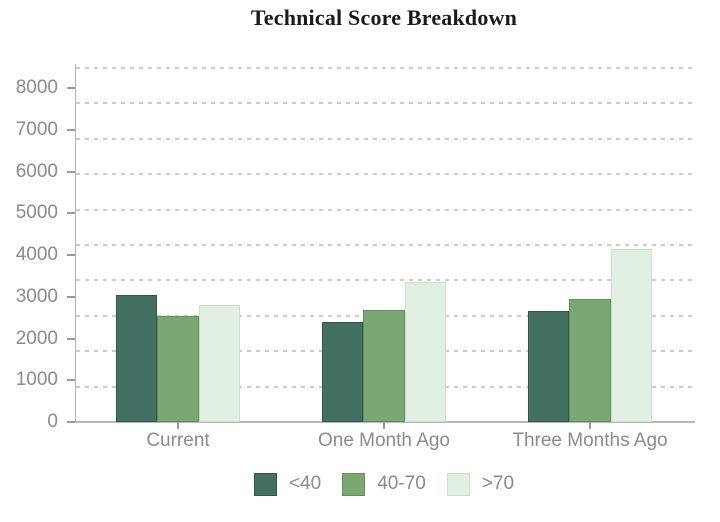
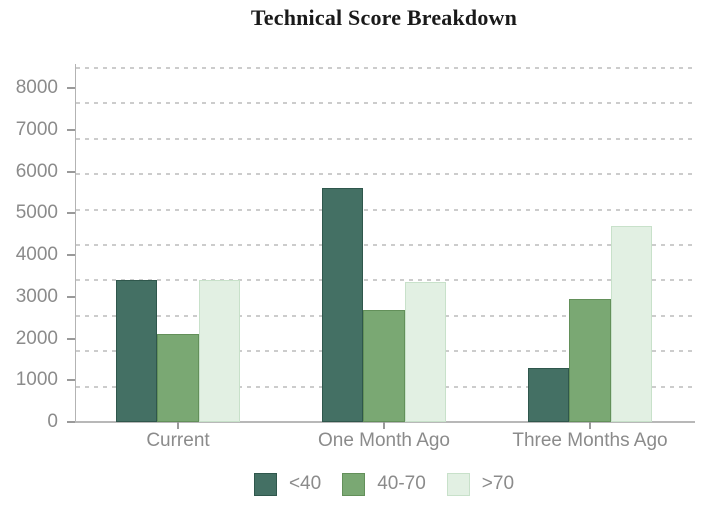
<40/Current: 3000 -> 3400
40-70/Current: 2600 -> 2100
>70/Current: 2800 -> 3400
<40/One Month Ago: 2400 -> 5600
<40/Three Months Ago: 2600 -> 1300
>70/Three Months Ago: 4200 -> 4700
